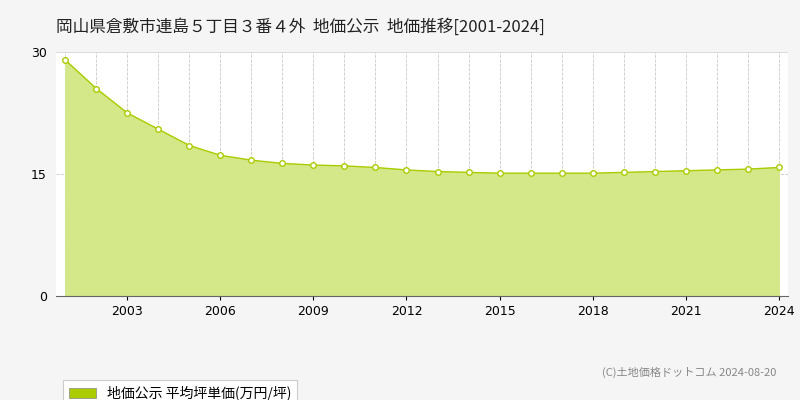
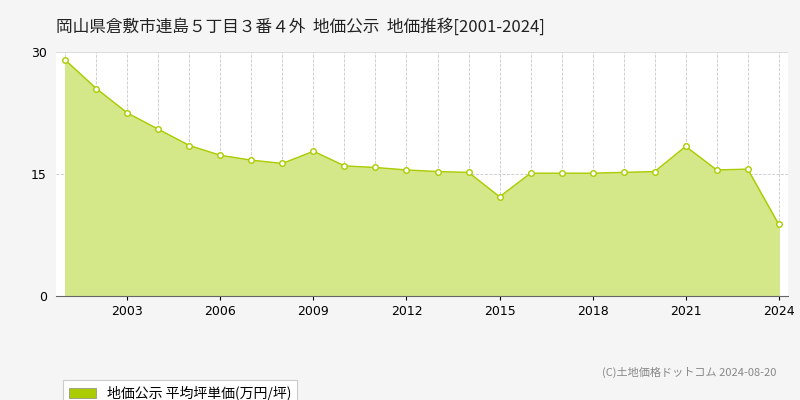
2009: 16.1 -> 17.8
2015: 15.1 -> 12.2
2021: 15.4 -> 18.4
2024: 15.8 -> 8.8
